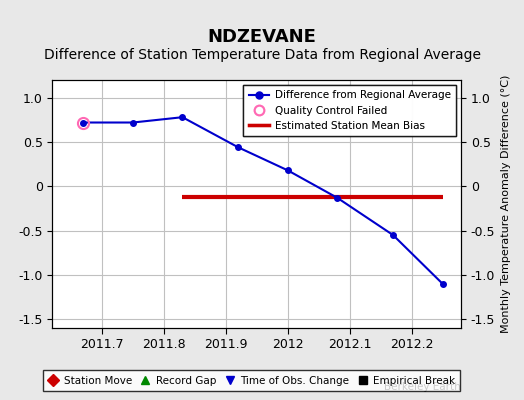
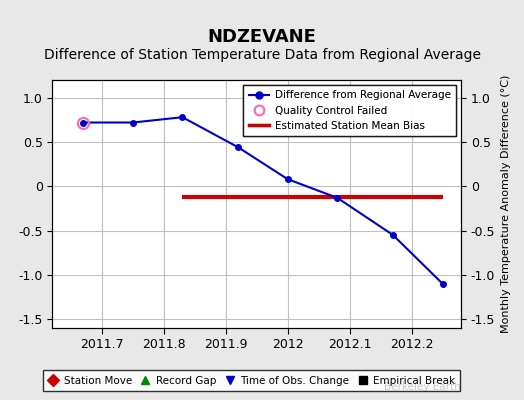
2012: 0.18 -> 0.08
